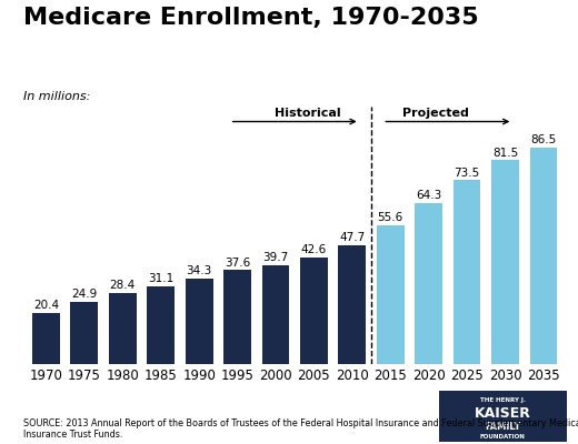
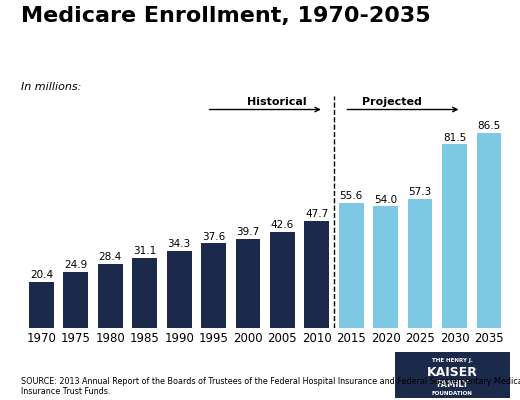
2020: 64.3 -> 54.0
2025: 73.5 -> 57.3
